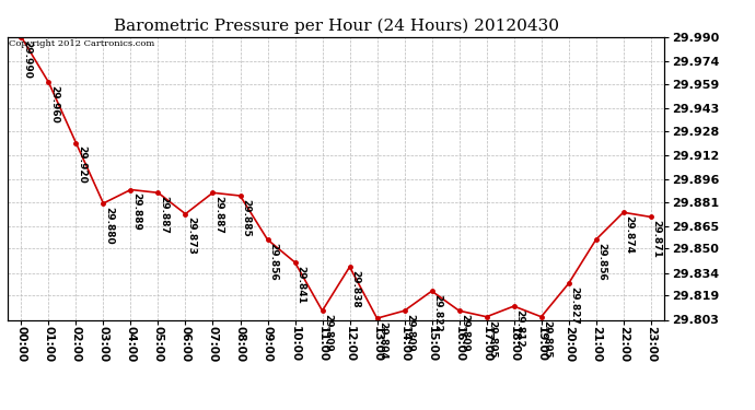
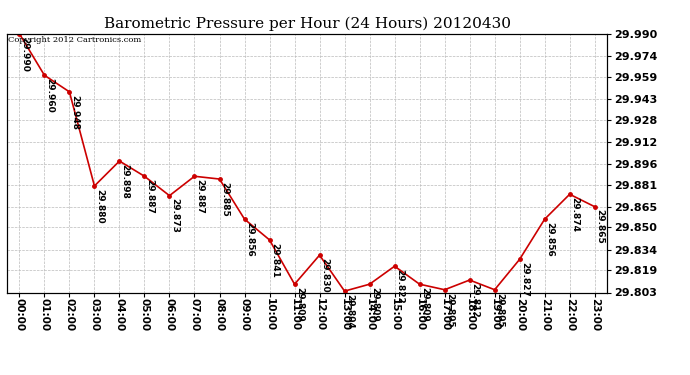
02:00: 29.920 -> 29.948
04:00: 29.889 -> 29.898
12:00: 29.838 -> 29.830
23:00: 29.871 -> 29.865
